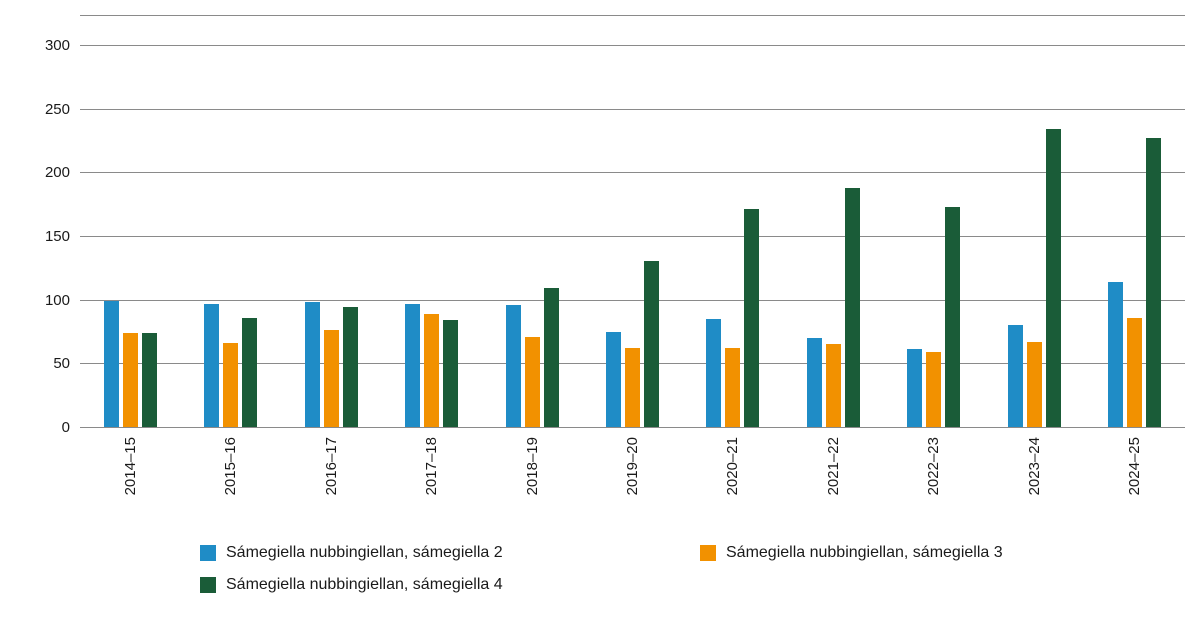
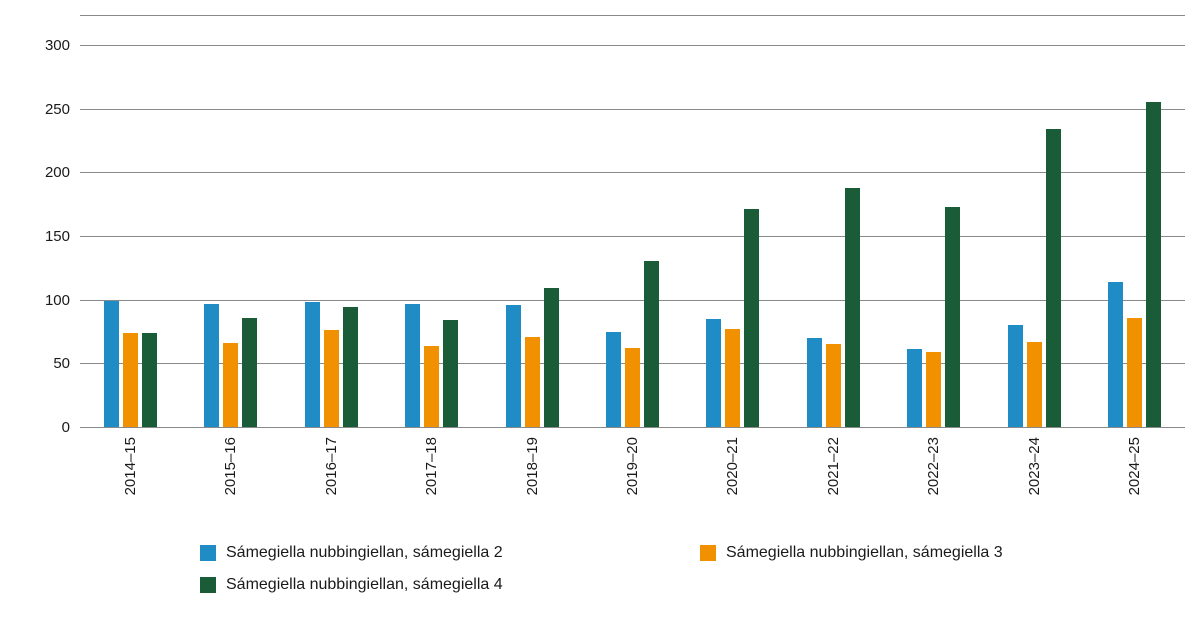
Sámegiella nubbingiellan, sámegiella 3/2017–18: 89 -> 64
Sámegiella nubbingiellan, sámegiella 3/2020–21: 62 -> 77
Sámegiella nubbingiellan, sámegiella 4/2024–25: 227 -> 255
